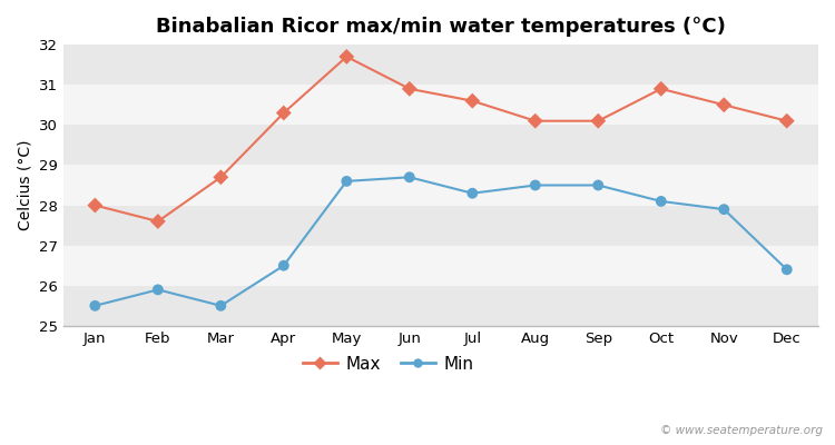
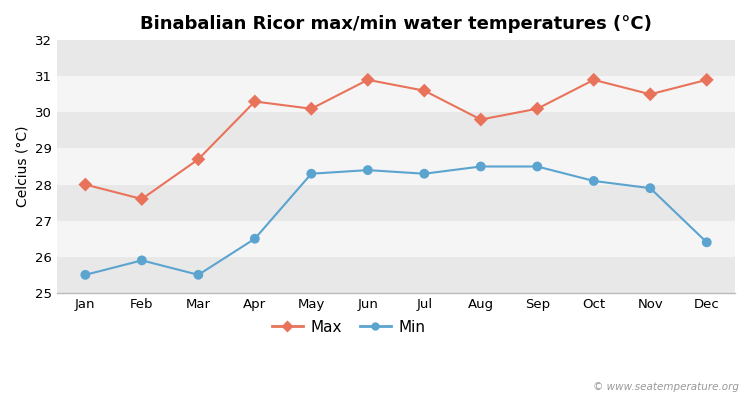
Max/May: 31.7 -> 30.1
Min/May: 28.6 -> 28.3
Min/Jun: 28.7 -> 28.4
Max/Aug: 30.1 -> 29.8
Max/Dec: 30.1 -> 30.9
